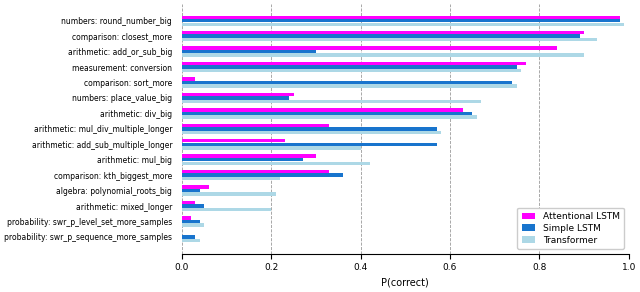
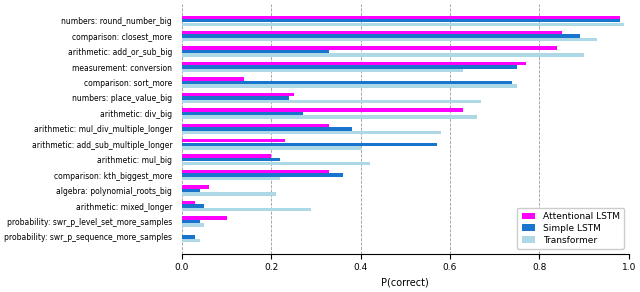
Attentional LSTM/comparison: closest_more: 0.90 -> 0.85
Simple LSTM/arithmetic: add_or_sub_big: 0.30 -> 0.33
Transformer/measurement: conversion: 0.76 -> 0.63
Attentional LSTM/comparison: sort_more: 0.03 -> 0.14
Simple LSTM/arithmetic: div_big: 0.65 -> 0.27
Simple LSTM/arithmetic: mul_div_multiple_longer: 0.57 -> 0.38
Attentional LSTM/arithmetic: mul_big: 0.30 -> 0.20
Simple LSTM/arithmetic: mul_big: 0.27 -> 0.22
Transformer/arithmetic: mixed_longer: 0.20 -> 0.29
Attentional LSTM/probability: swr_p_level_set_more_samples: 0.02 -> 0.10
